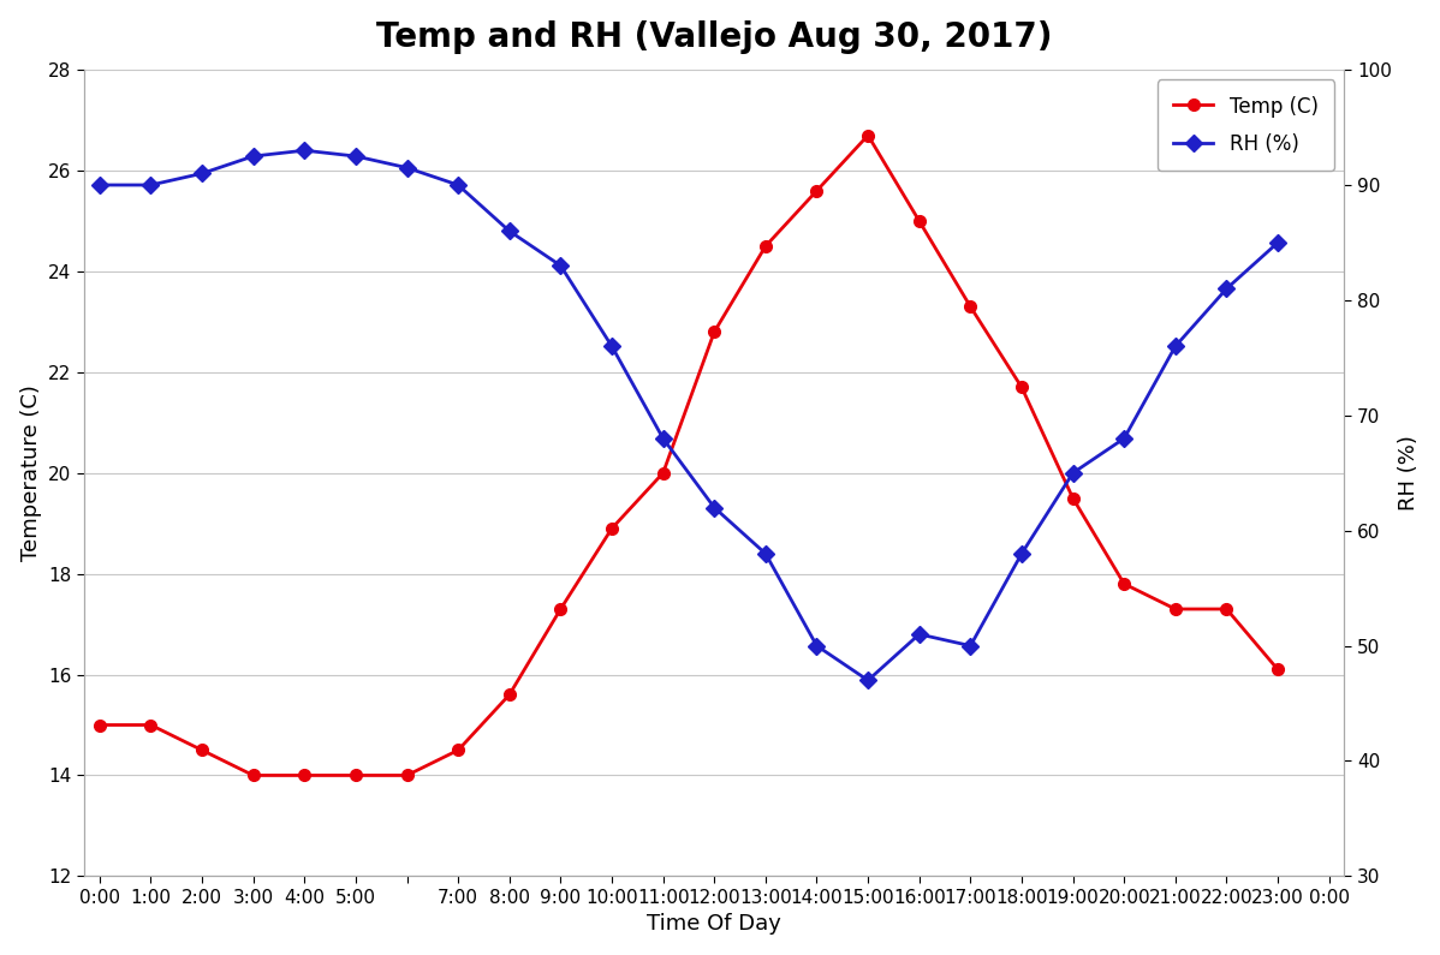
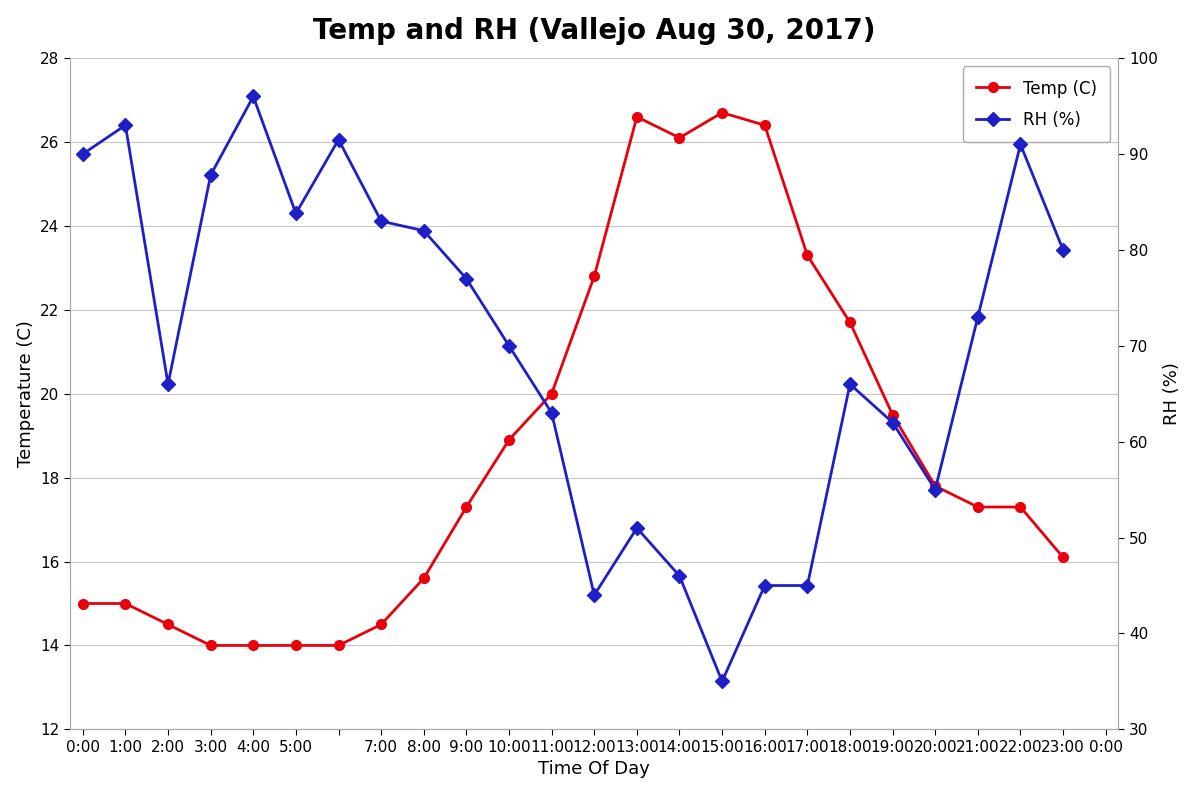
RH (%)/1:00: 90.0 -> 93.0
RH (%)/2:00: 91.0 -> 66.0
RH (%)/3:00: 92.5 -> 87.8
RH (%)/4:00: 93.0 -> 96.0
RH (%)/5:00: 92.5 -> 83.8
RH (%)/7:00: 90.0 -> 83.0
RH (%)/8:00: 86.0 -> 82.0
RH (%)/9:00: 83.0 -> 77.0
RH (%)/10:00: 76.0 -> 70.0
RH (%)/11:00: 68.0 -> 63.0
RH (%)/12:00: 62.0 -> 44.0
Temp (C)/13:00: 24.5 -> 26.6
RH (%)/13:00: 58.0 -> 51.0
Temp (C)/14:00: 25.6 -> 26.1
RH (%)/14:00: 50.0 -> 46.0
RH (%)/15:00: 47.0 -> 35.0
Temp (C)/16:00: 25.0 -> 26.4
RH (%)/16:00: 51.0 -> 45.0
RH (%)/17:00: 50.0 -> 45.0
RH (%)/18:00: 58.0 -> 66.0
RH (%)/19:00: 65.0 -> 62.0
RH (%)/20:00: 68.0 -> 55.0
RH (%)/21:00: 76.0 -> 73.0
RH (%)/22:00: 81.0 -> 91.0
RH (%)/23:00: 85.0 -> 80.0
